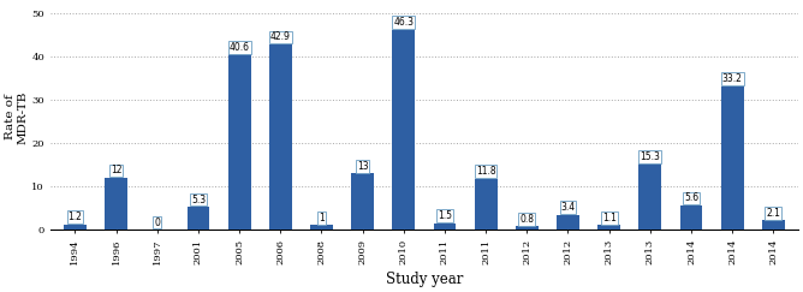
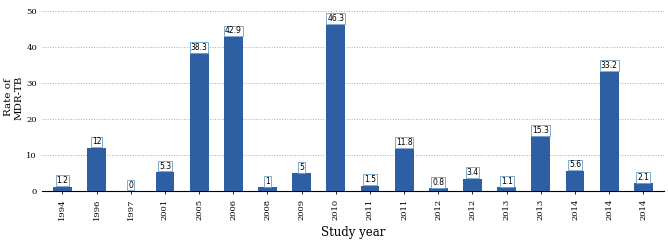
2005: 40.6 -> 38.3
2009: 13 -> 5
